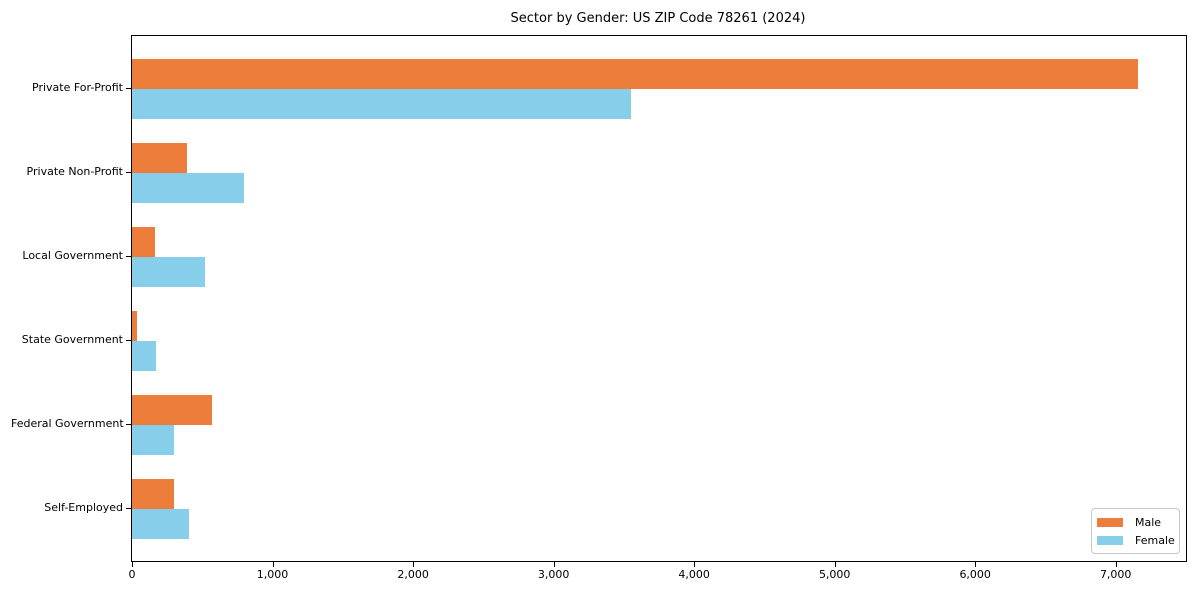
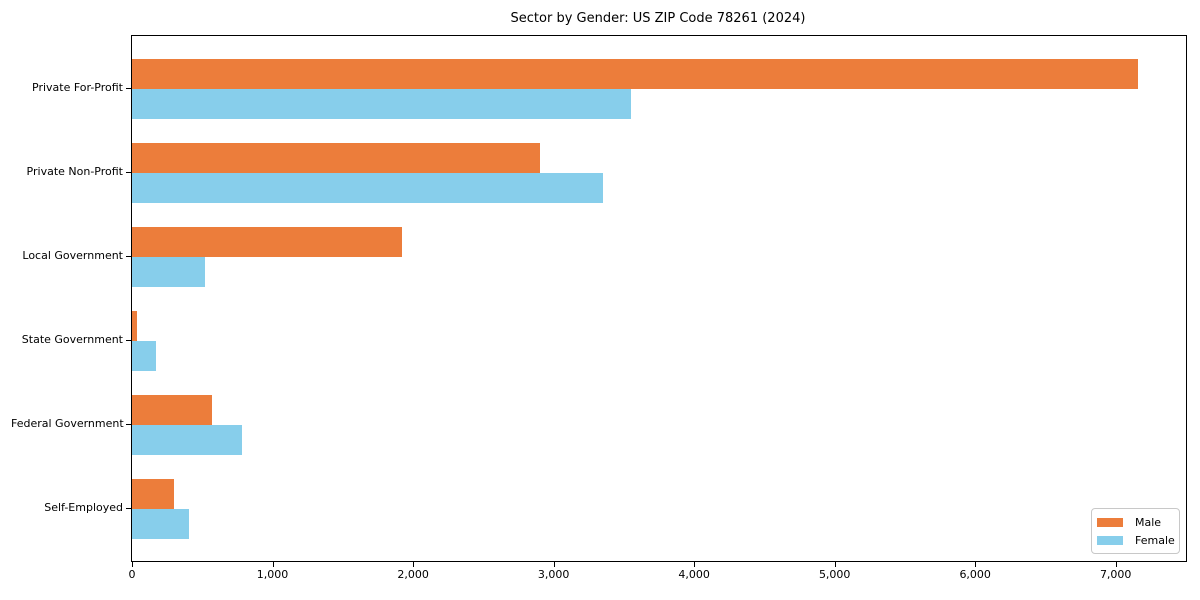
Male/Private Non-Profit: 390 -> 2900
Female/Private Non-Profit: 800 -> 3350
Male/Local Government: 160 -> 1920
Female/Federal Government: 300 -> 780
